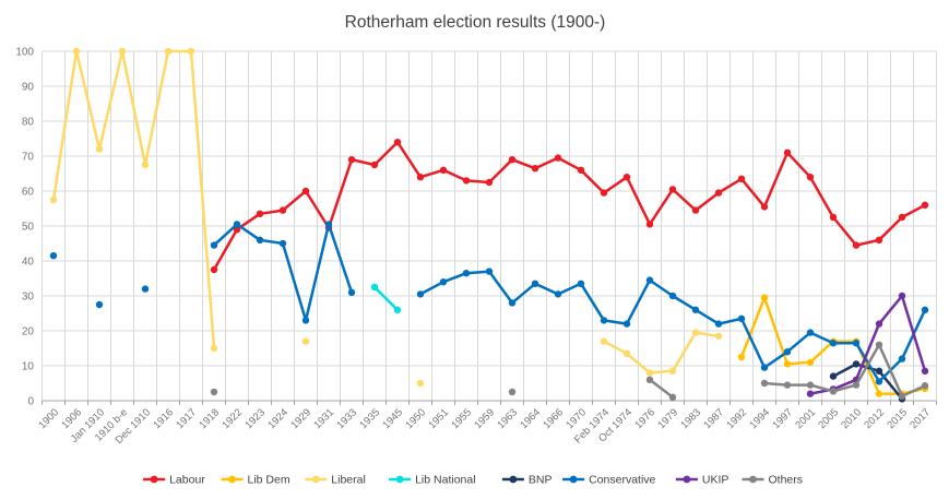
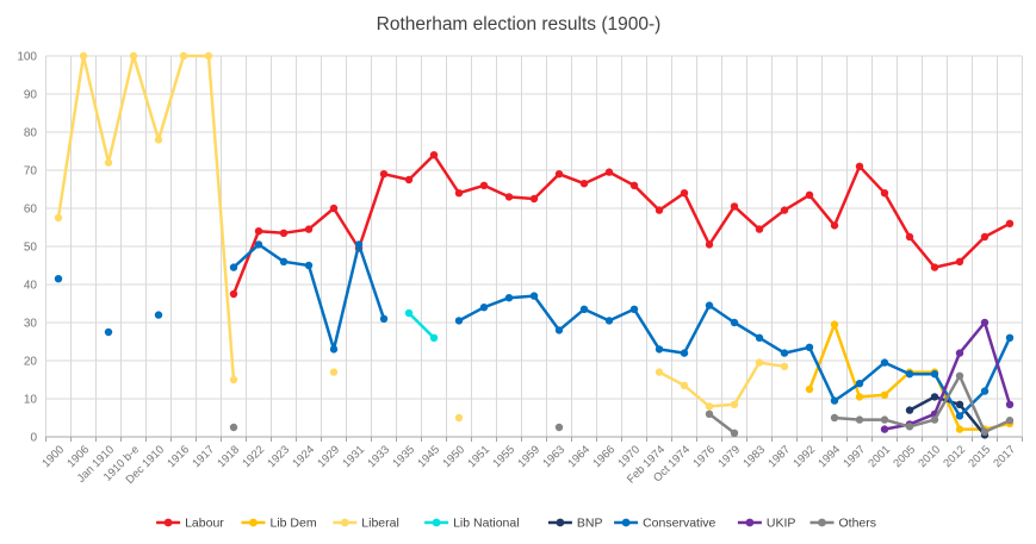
Liberal/Dec 1910: 68 -> 78
Labour/1922: 49 -> 54
